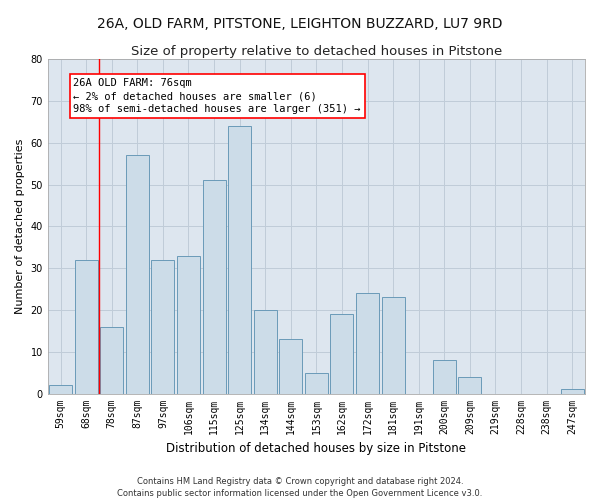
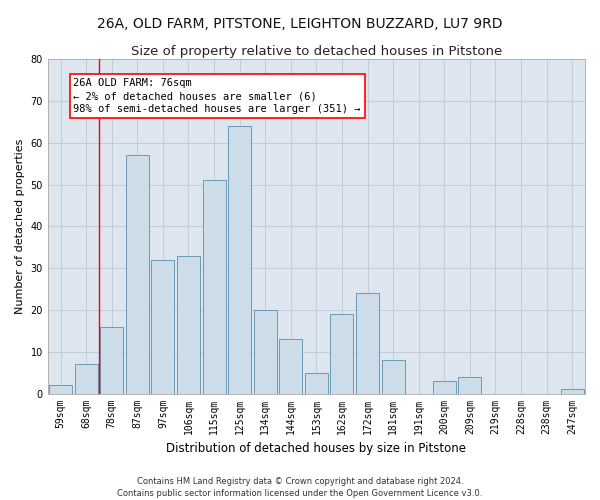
68sqm: 32 -> 7
181sqm: 23 -> 8
200sqm: 8 -> 3
